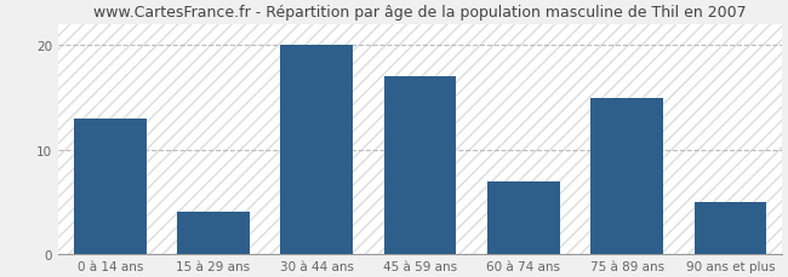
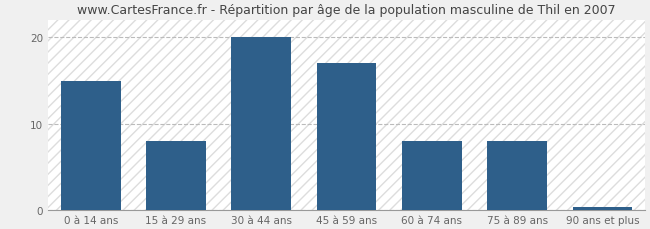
0 à 14 ans: 13.0 -> 15.0
15 à 29 ans: 4.0 -> 8.0
60 à 74 ans: 7.0 -> 8.0
75 à 89 ans: 15.0 -> 8.0
90 ans et plus: 5.0 -> 0.3
